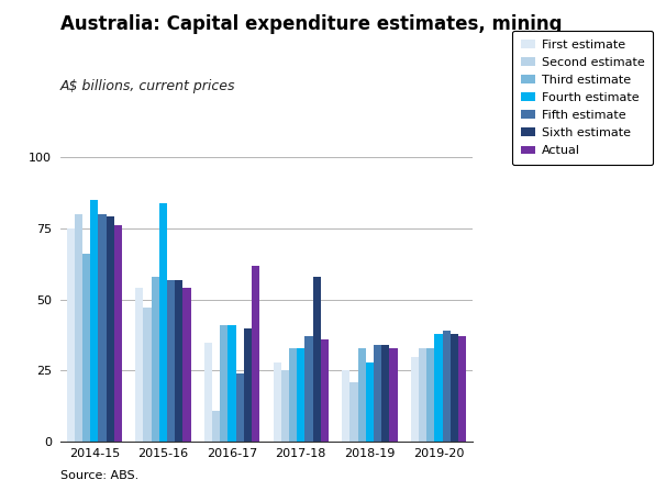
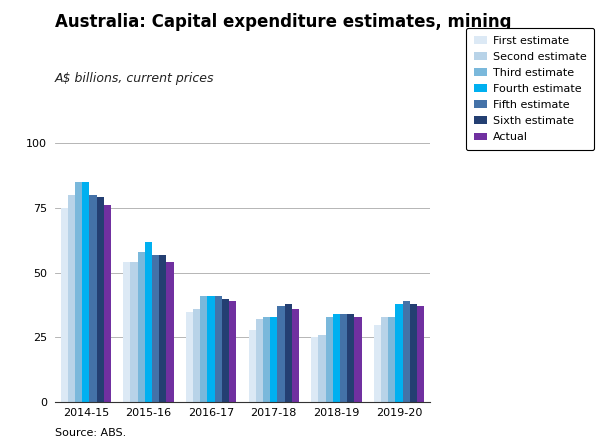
Third estimate/2014-15: 66 -> 85
Second estimate/2015-16: 47 -> 54
Fourth estimate/2015-16: 84 -> 62
Second estimate/2016-17: 11 -> 36
Fifth estimate/2016-17: 24 -> 41
Actual/2016-17: 62 -> 39
Second estimate/2017-18: 25 -> 32
Sixth estimate/2017-18: 58 -> 38
Second estimate/2018-19: 21 -> 26
Fourth estimate/2018-19: 28 -> 34
